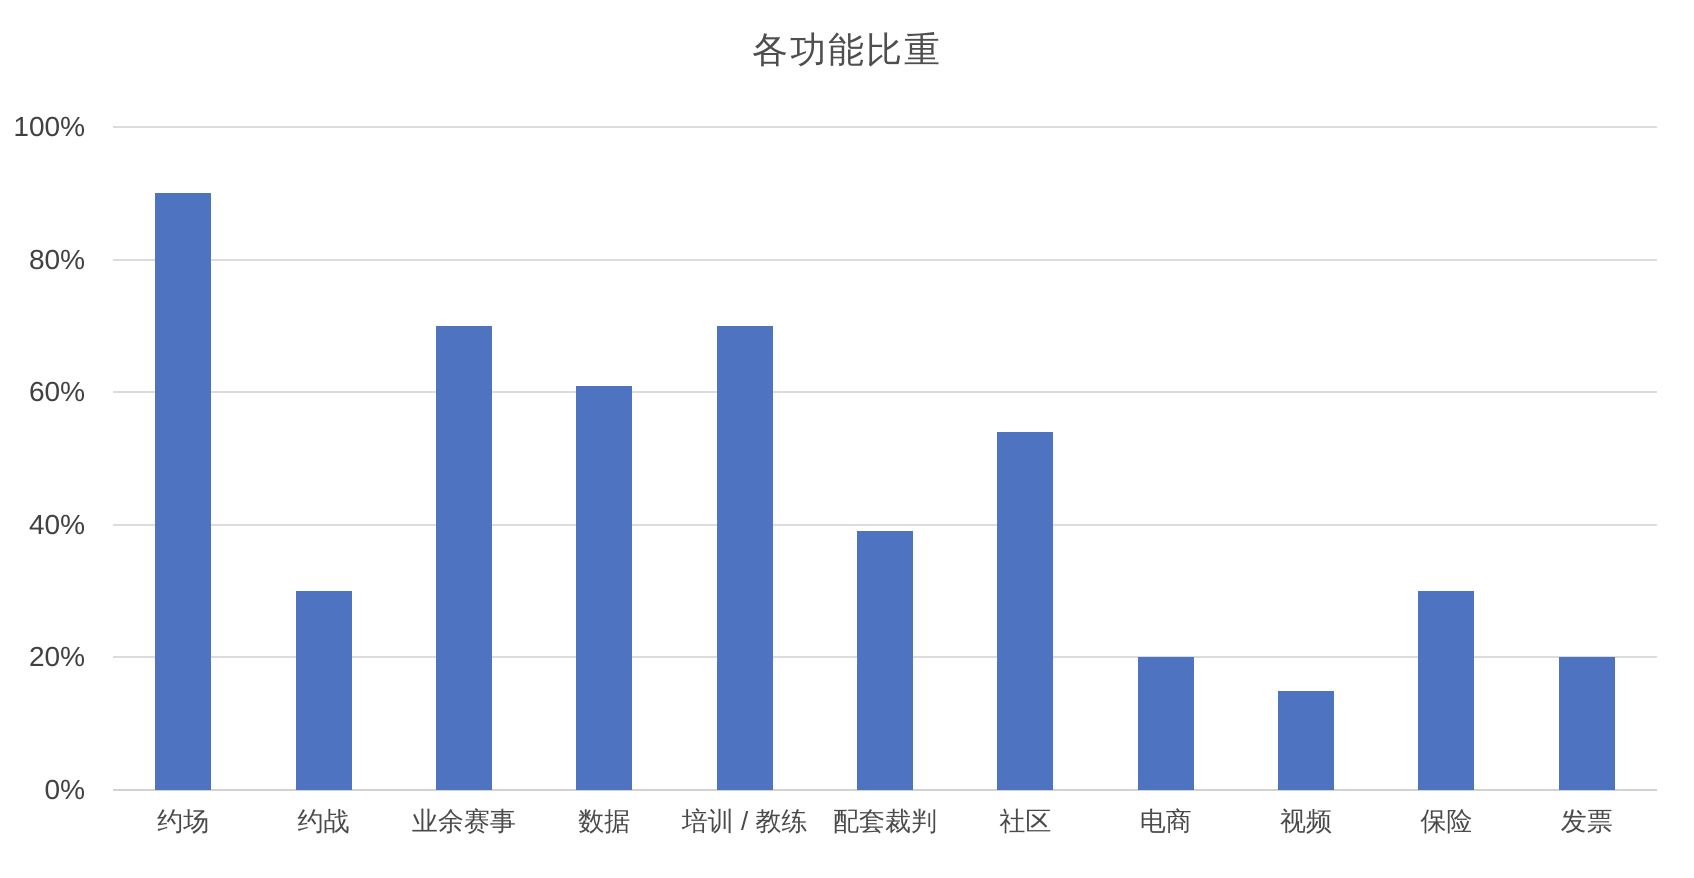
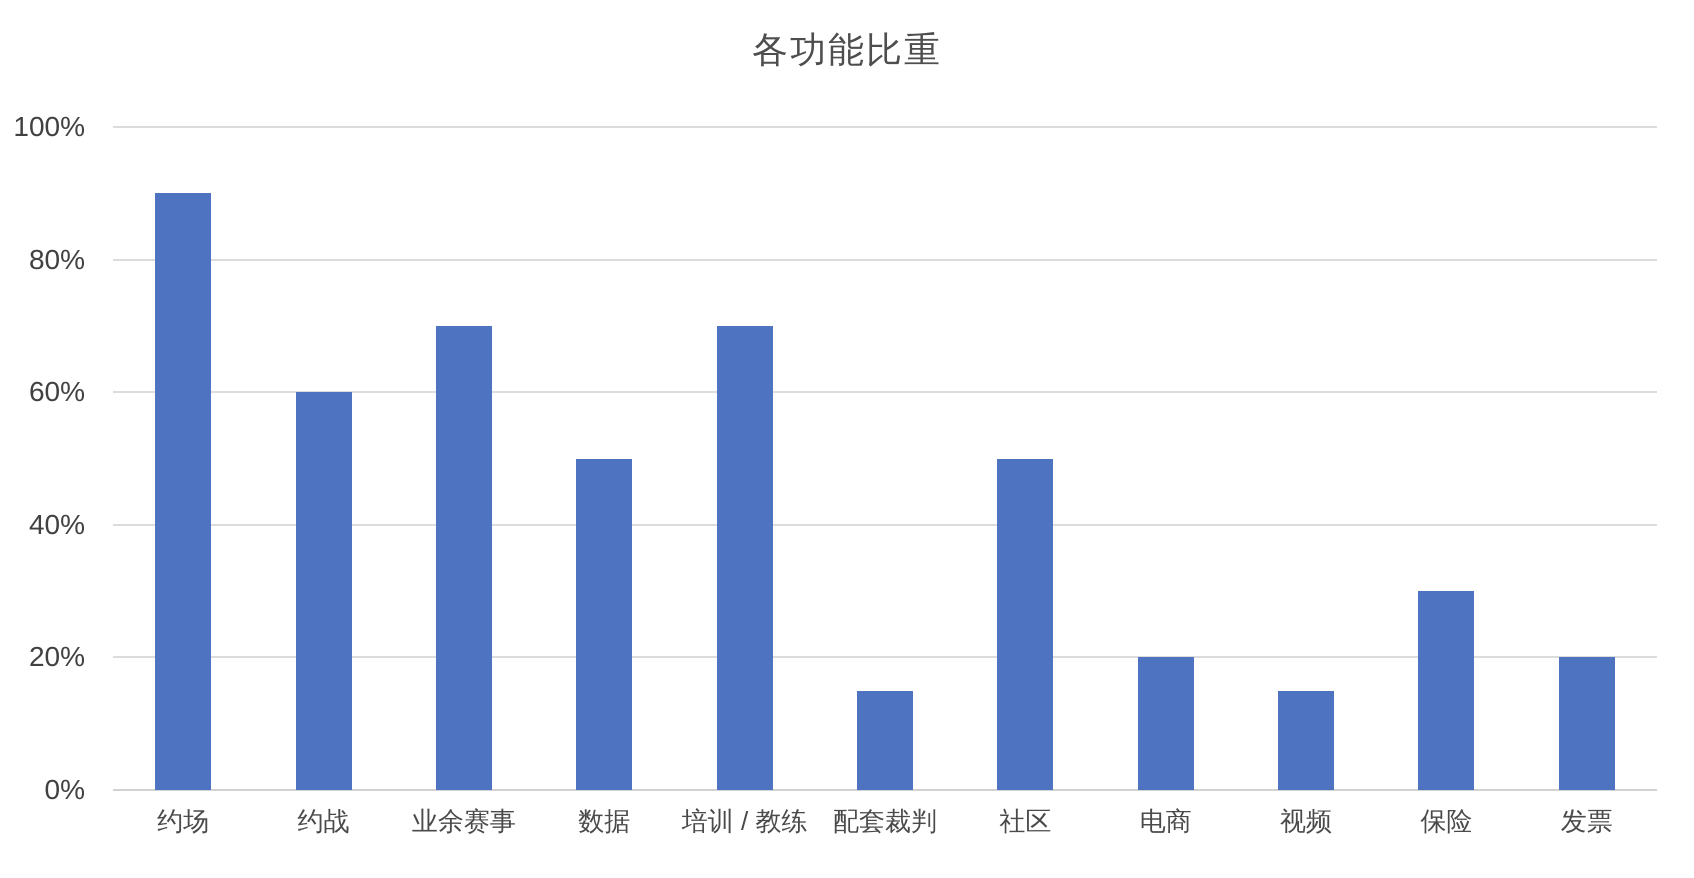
约战: 30% -> 60%
数据: 61% -> 50%
配套裁判: 39% -> 15%
社区: 54% -> 50%
